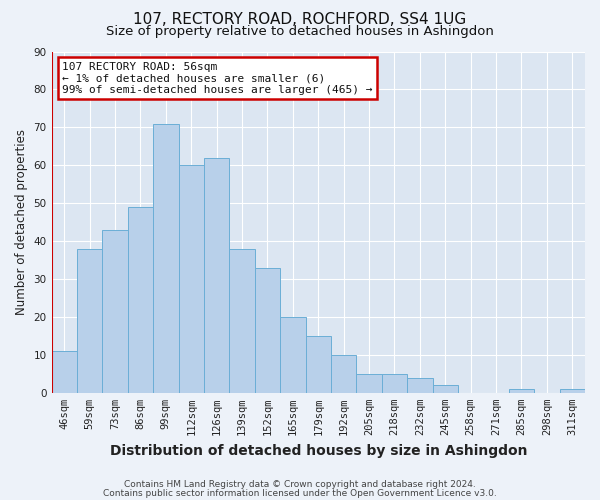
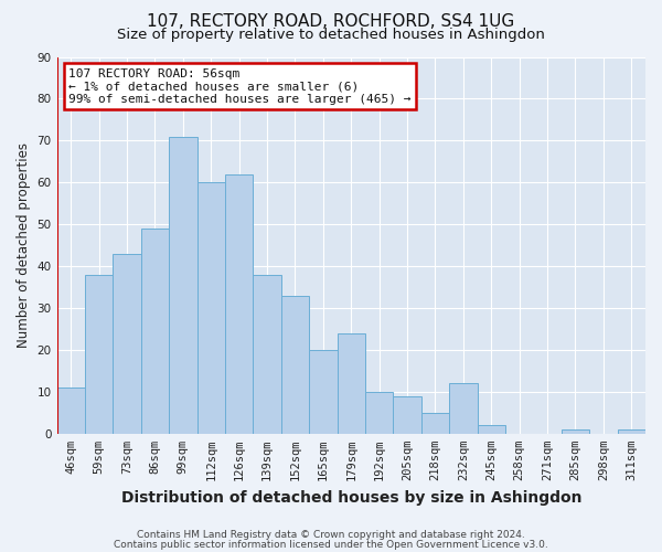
179sqm: 15 -> 24
205sqm: 5 -> 9
232sqm: 4 -> 12
